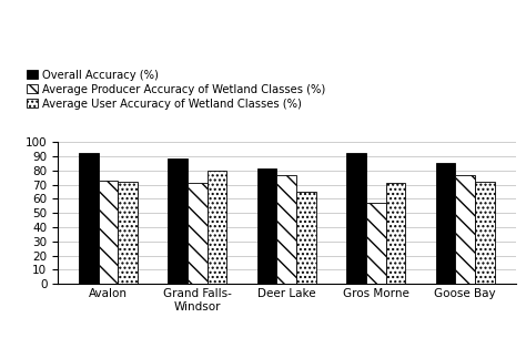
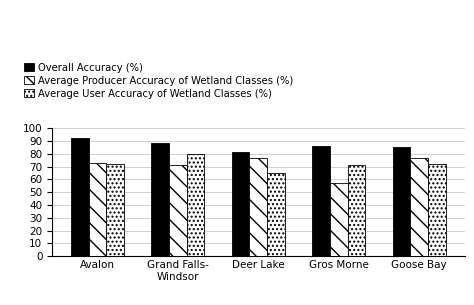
Overall Accuracy (%)/Gros Morne: 92 -> 86
